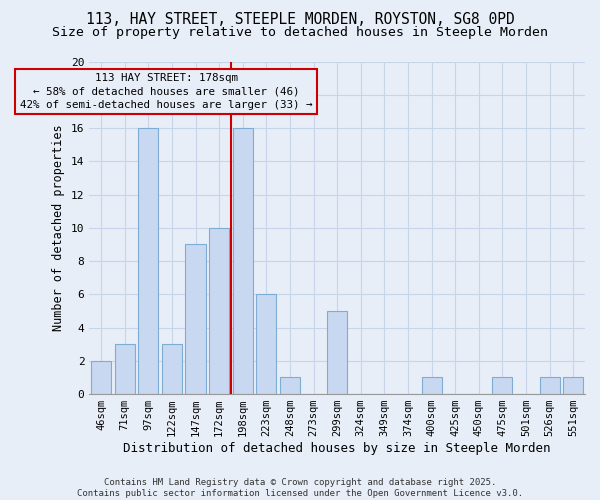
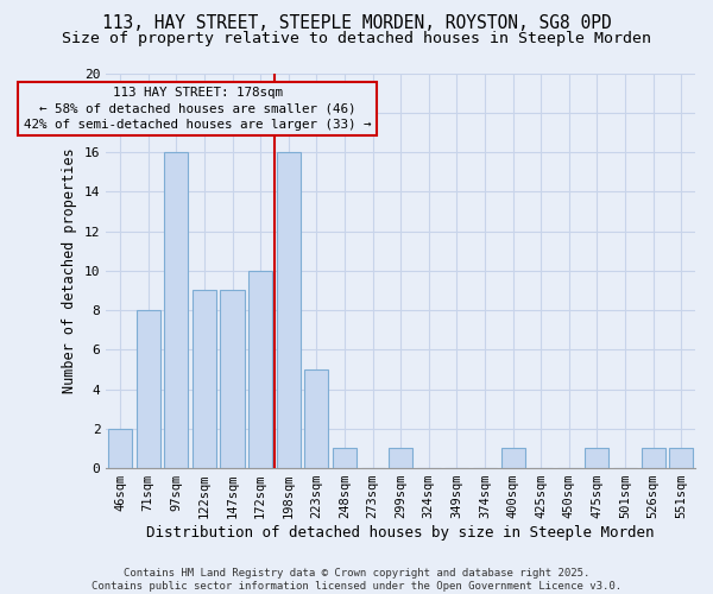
71sqm: 3 -> 8
122sqm: 3 -> 9
223sqm: 6 -> 5
299sqm: 5 -> 1
